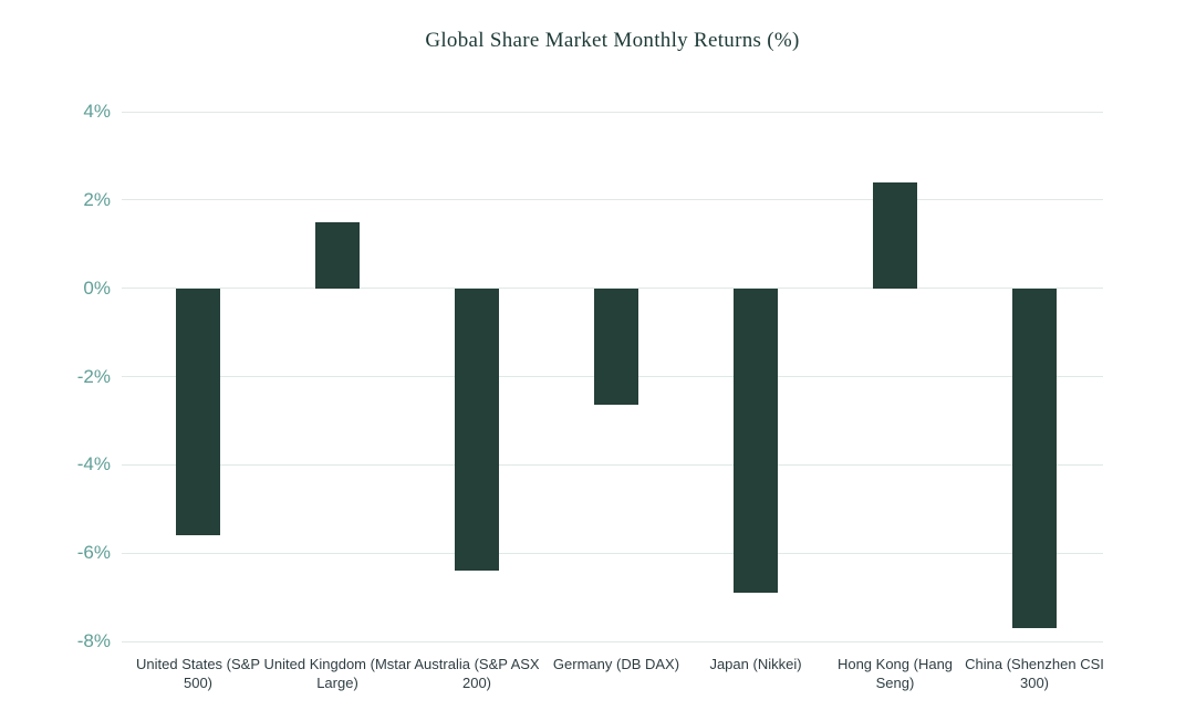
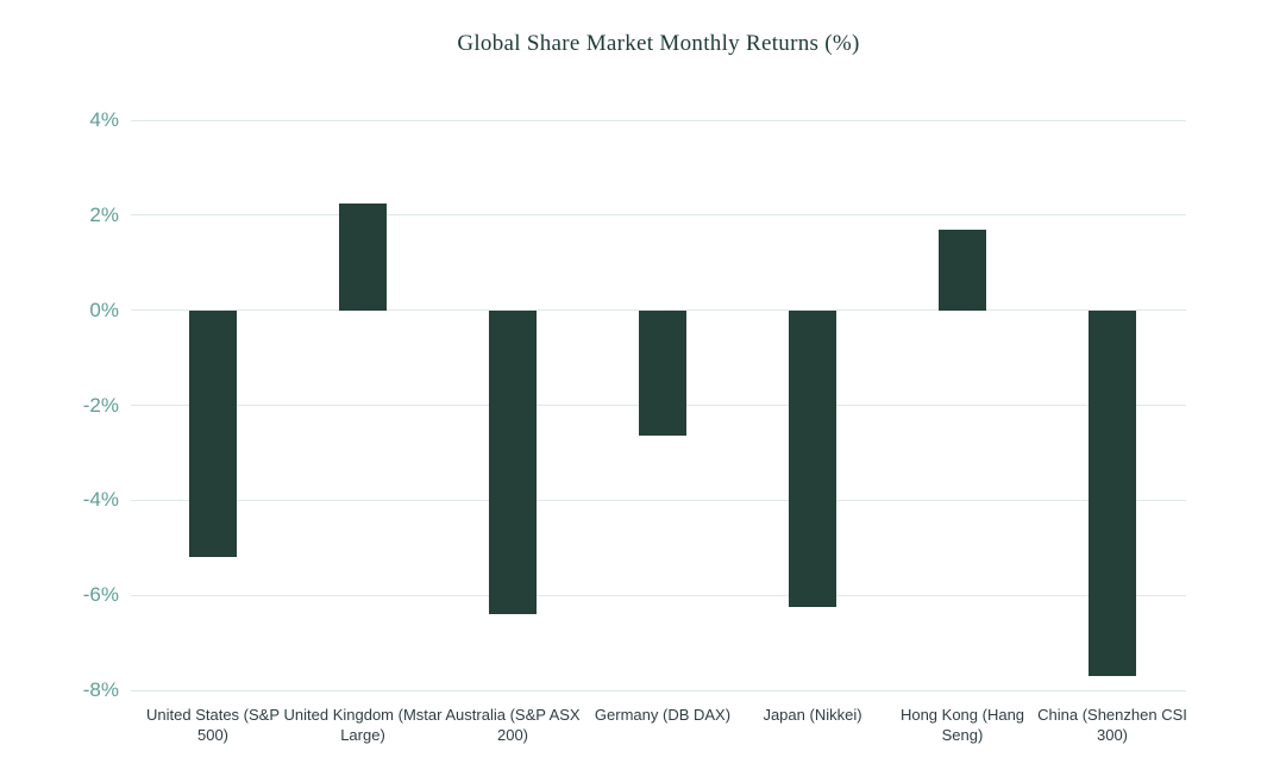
United States (S&P 500): -5.6% -> -5.2%
United Kingdom (Mstar Large): 1.5% -> 2.2%
Japan (Nikkei): -6.9% -> -6.2%
Hong Kong (Hang Seng): 2.4% -> 1.7%
